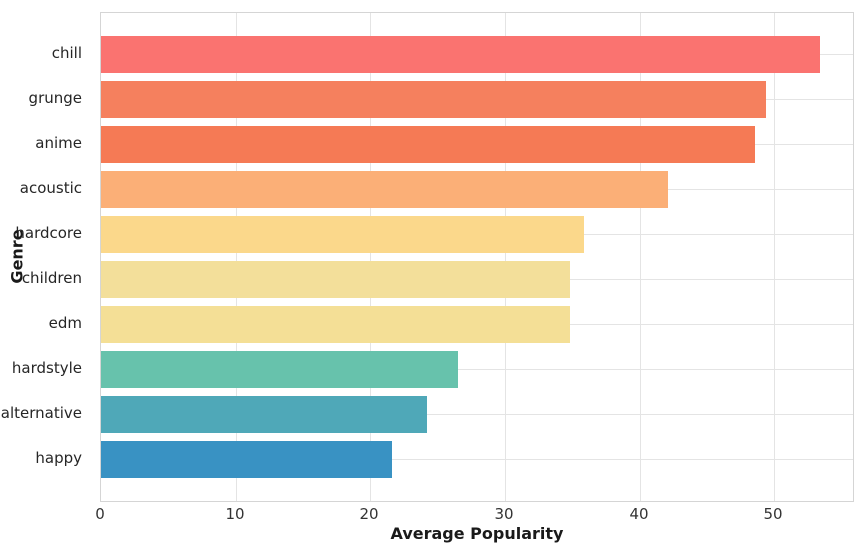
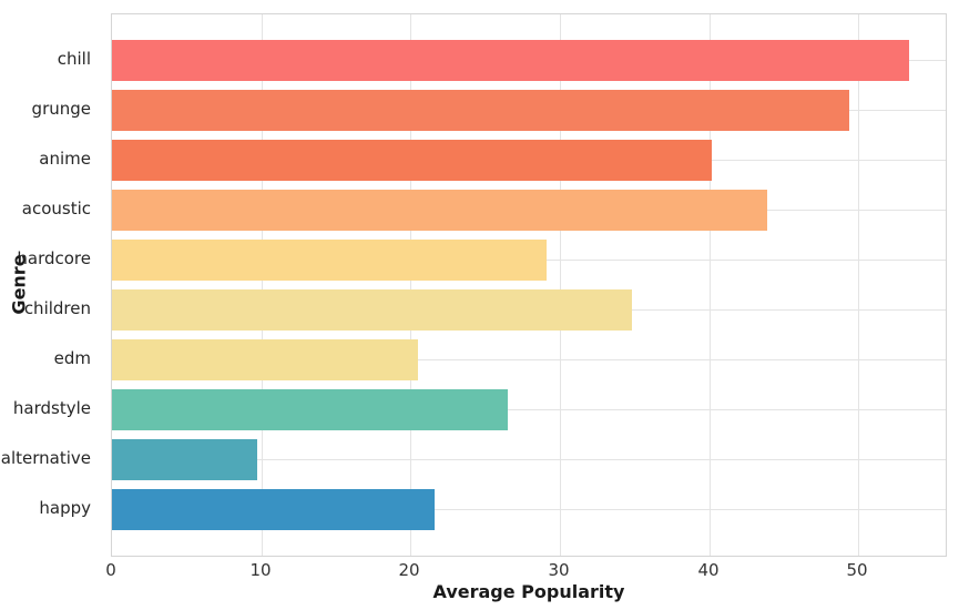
anime: 48.6 -> 40.2
acoustic: 42.1 -> 43.9
hardcore: 35.9 -> 29.1
edm: 34.8 -> 20.5
alternative: 24.2 -> 9.7
